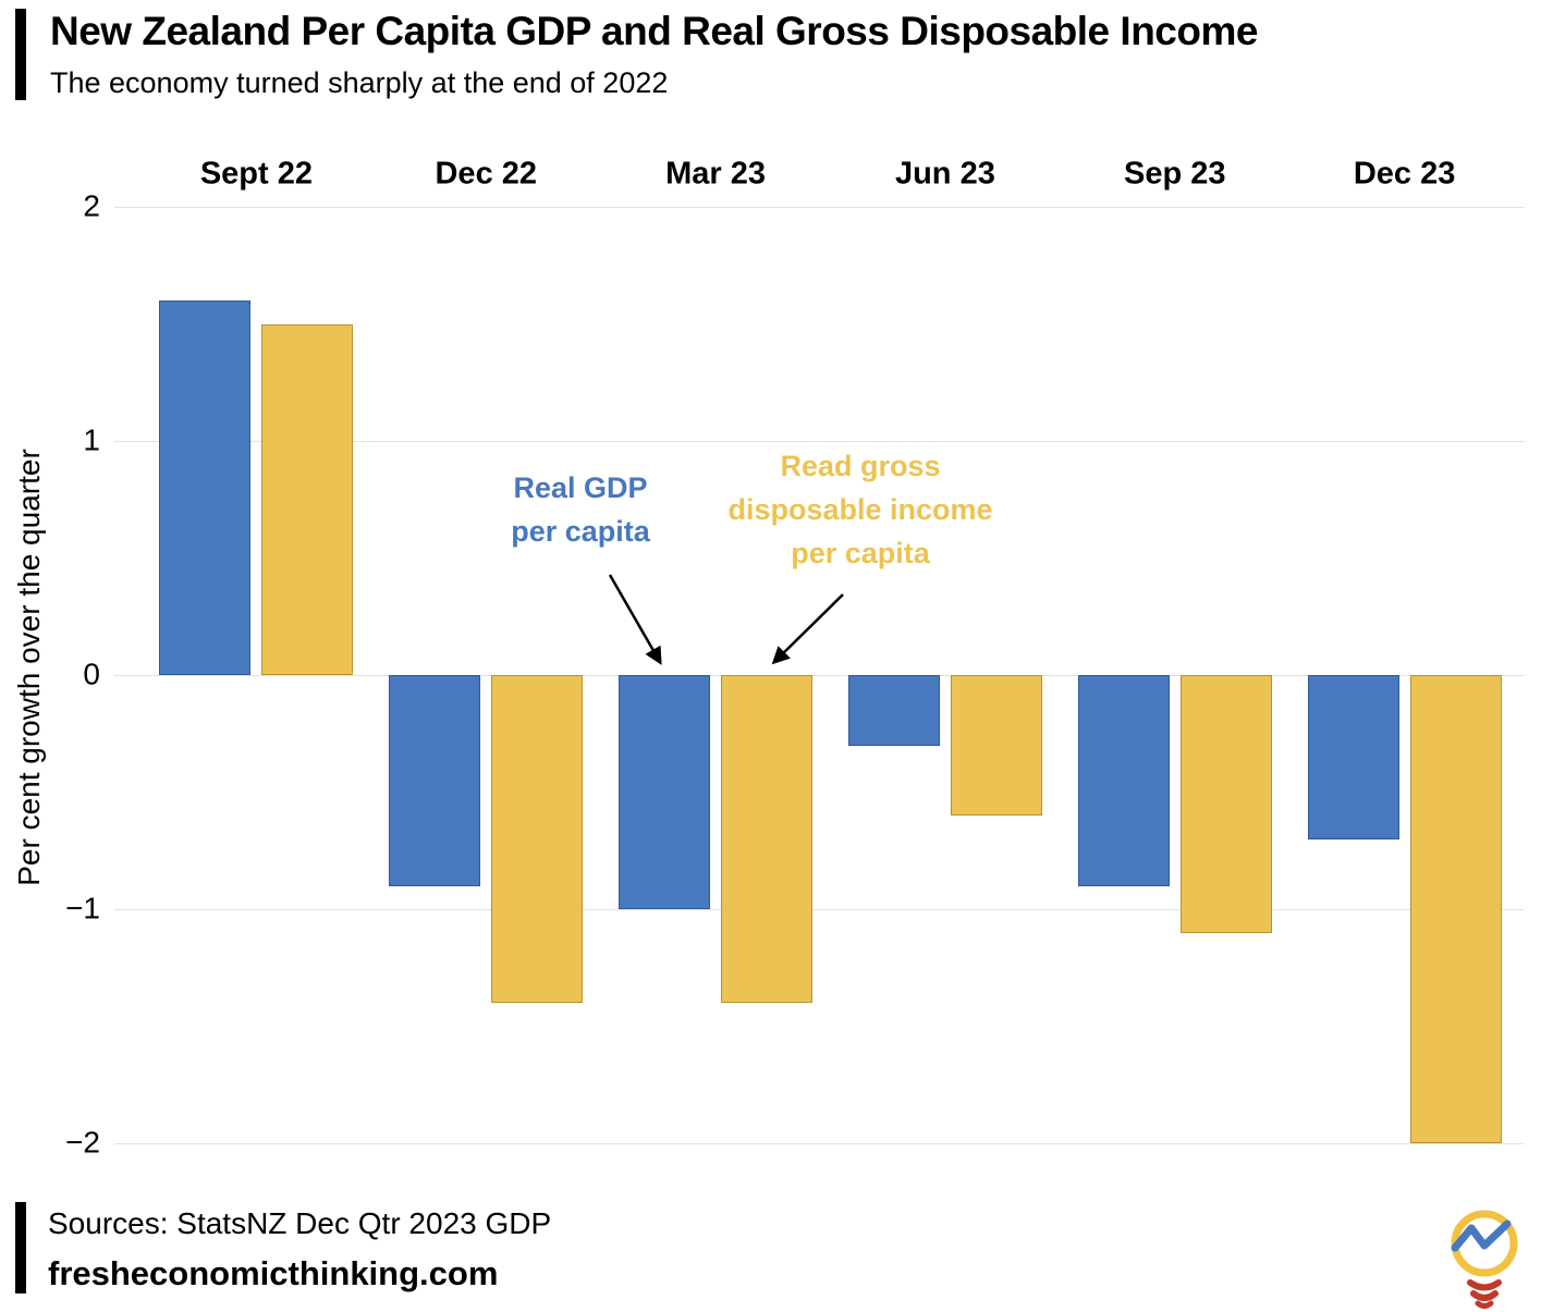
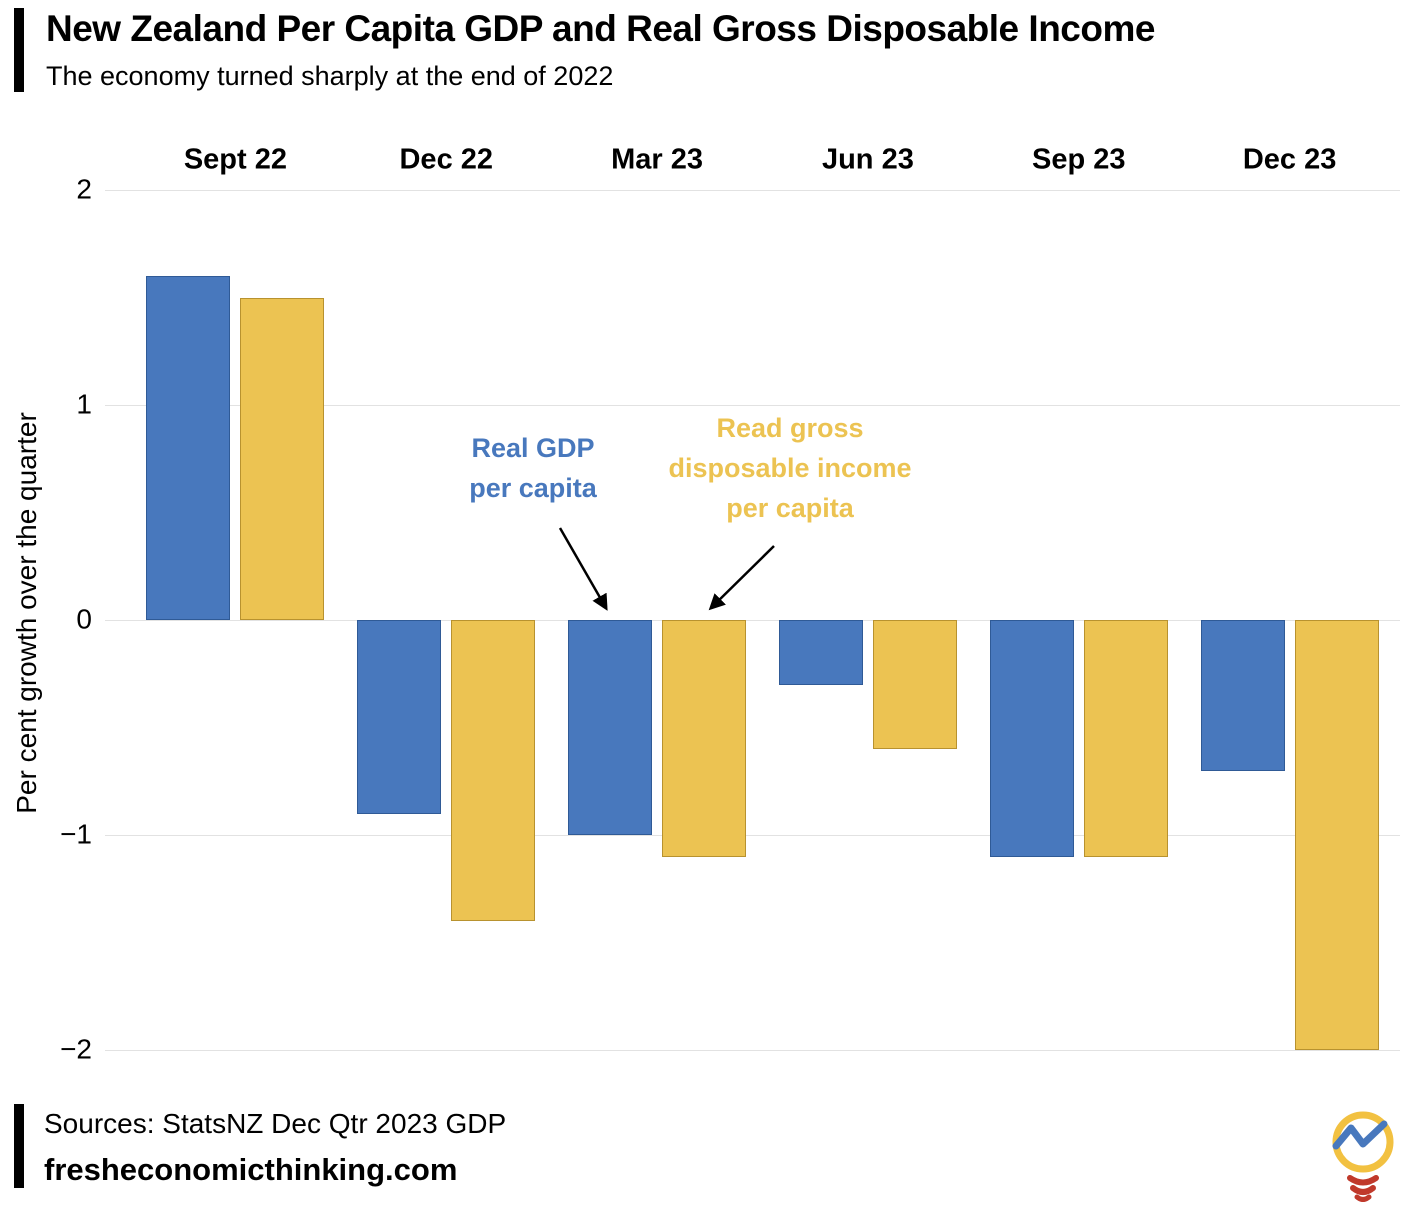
Read gross disposable income per capita/Mar 23: -1.4 -> -1.1
Real GDP per capita/Sep 23: -0.9 -> -1.1
